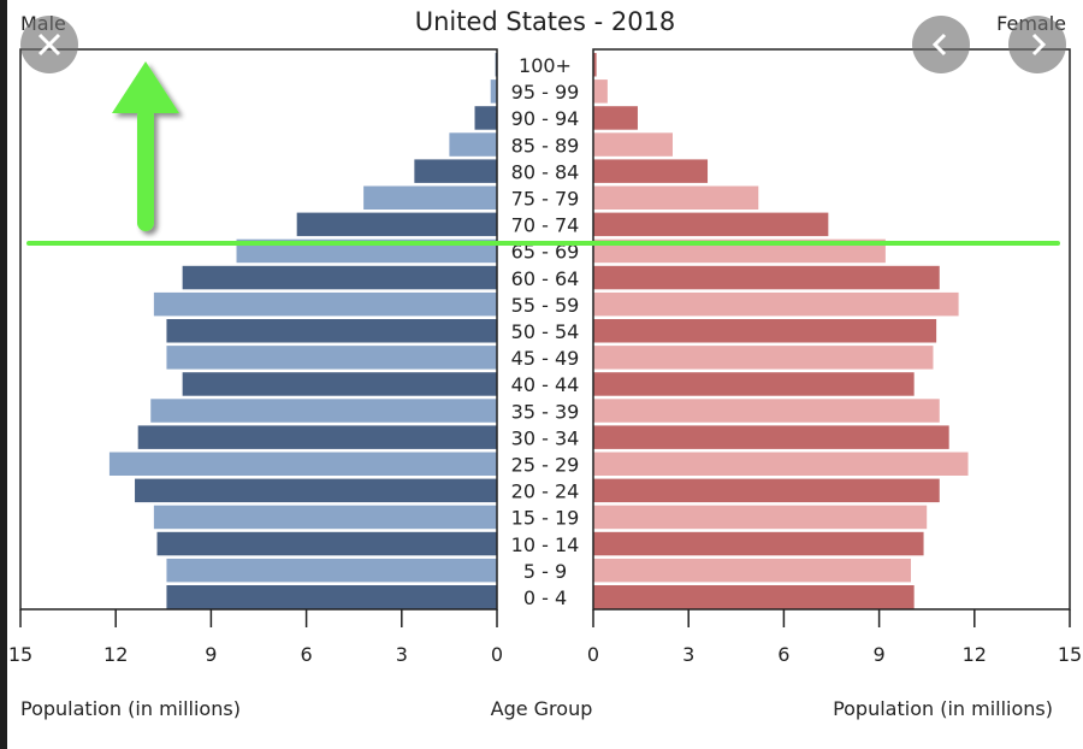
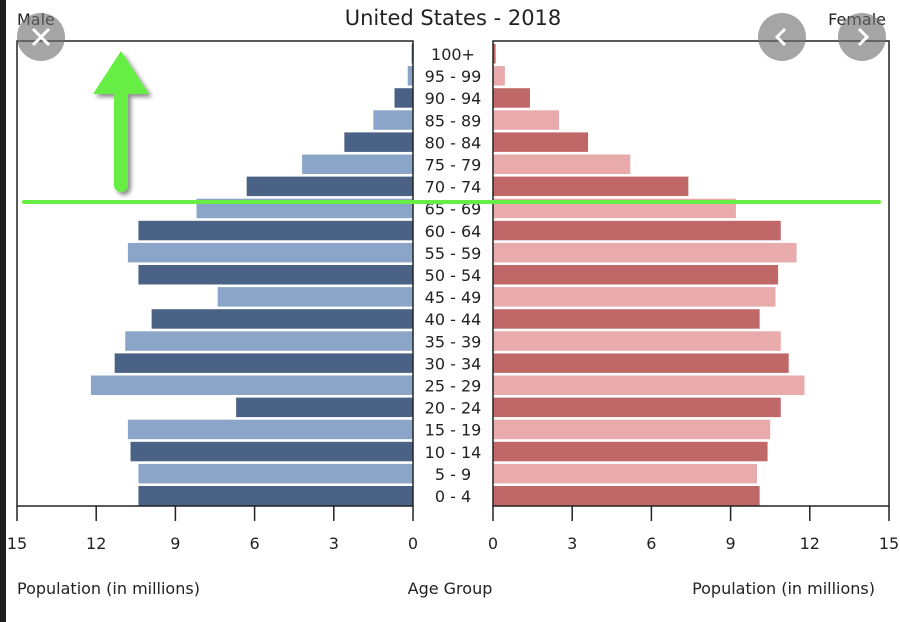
Male/60 - 64: 9.9 -> 10.4
Male/45 - 49: 10.4 -> 7.4
Male/20 - 24: 11.4 -> 6.7
